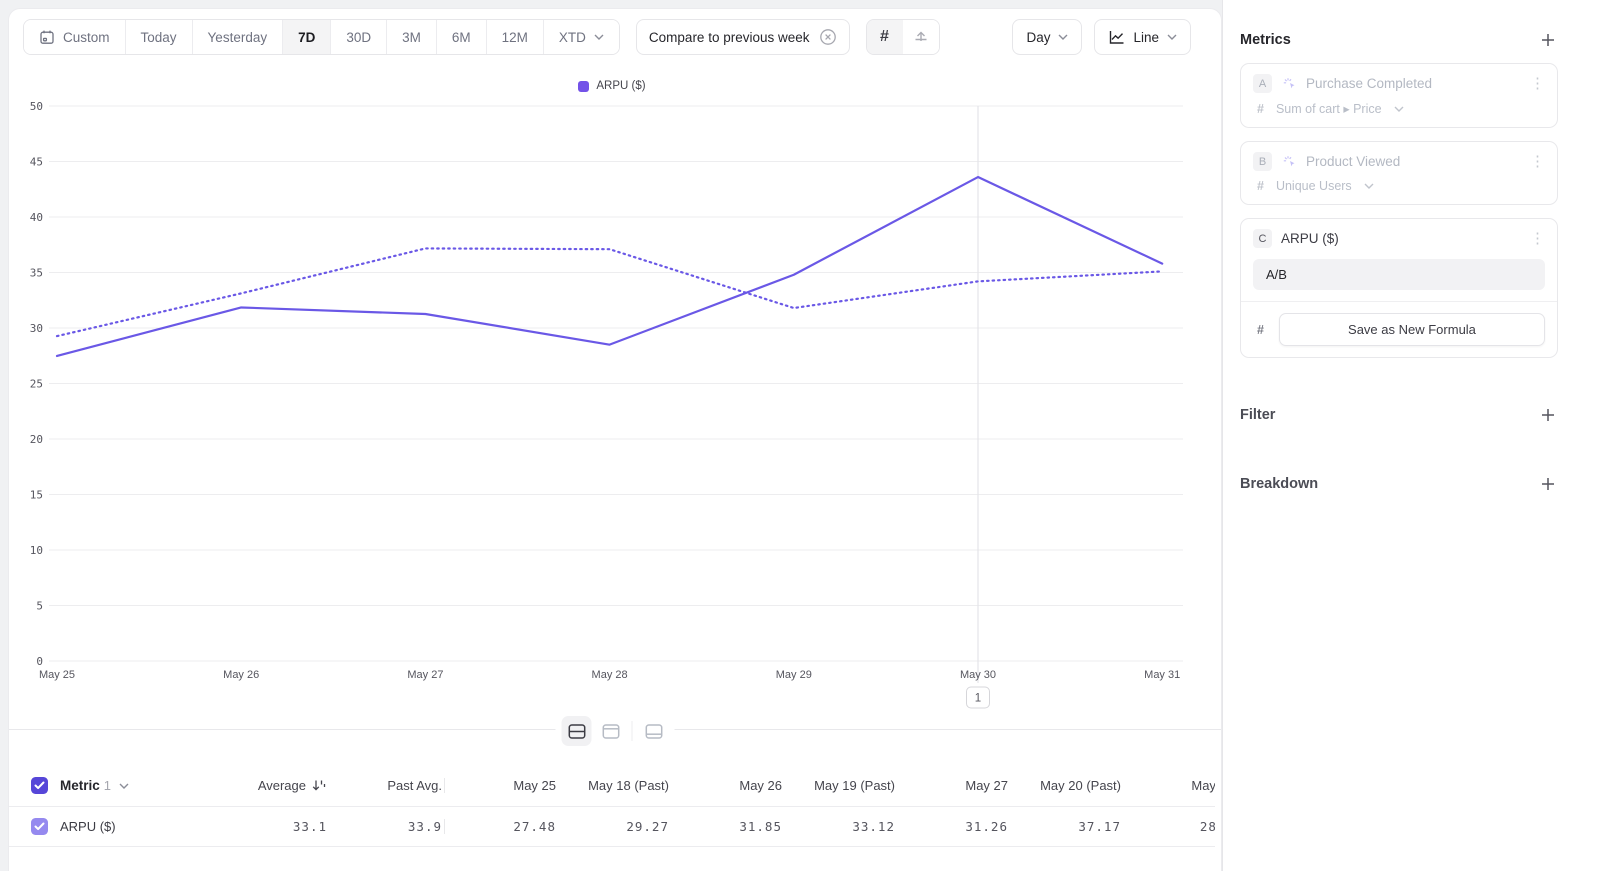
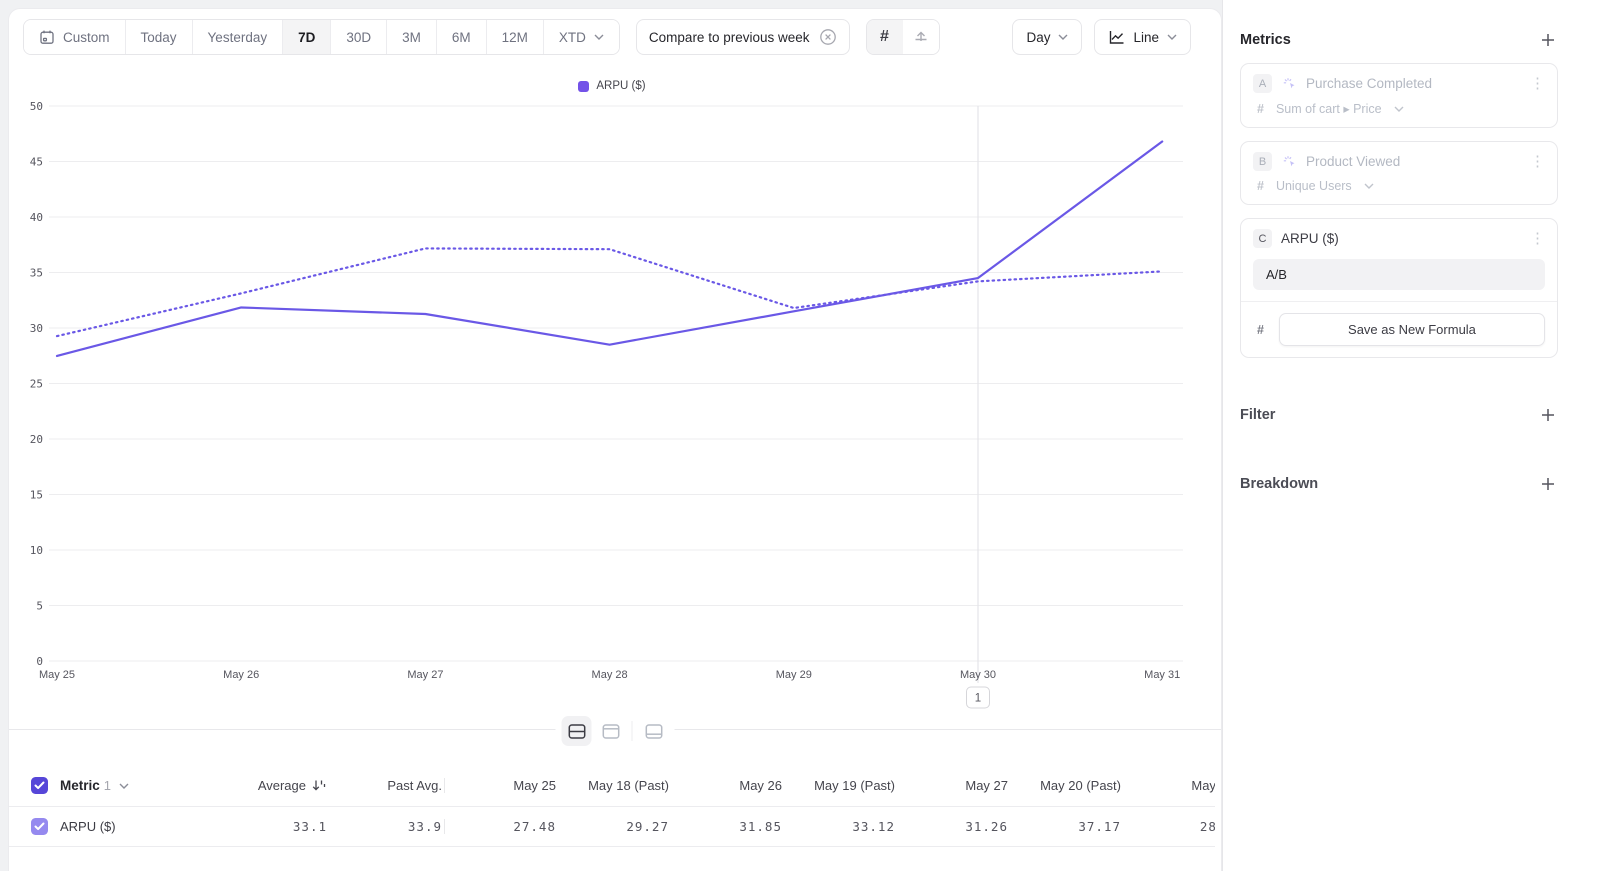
ARPU ($)/May 29: 34.8 -> 31.5
ARPU ($)/May 30: 43.6 -> 34.5
ARPU ($)/May 31: 35.8 -> 46.8
